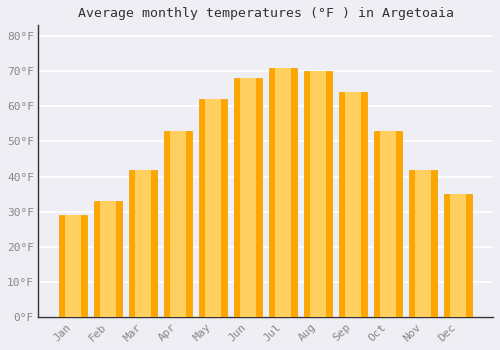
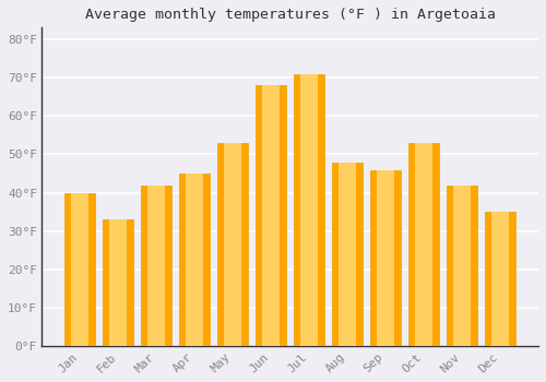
Jan: 29°F -> 40°F
Apr: 53°F -> 45°F
May: 62°F -> 53°F
Aug: 70°F -> 48°F
Sep: 64°F -> 46°F
